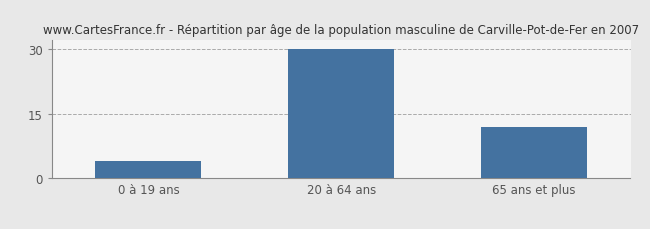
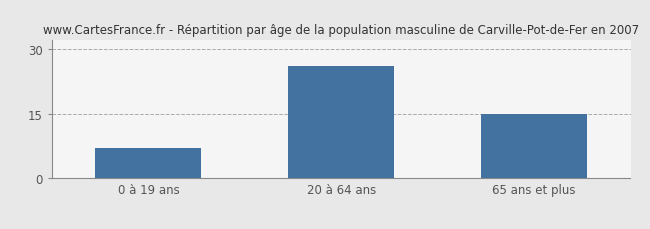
0 à 19 ans: 4 -> 7
20 à 64 ans: 30 -> 26
65 ans et plus: 12 -> 15
